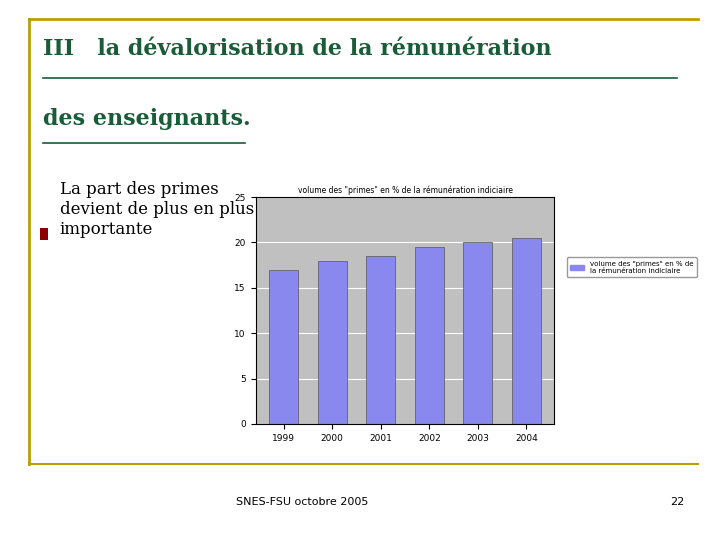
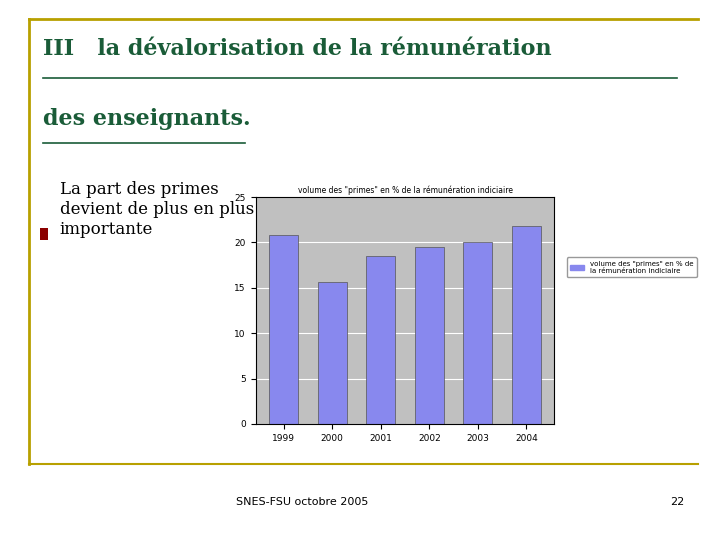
1999: 17.0 -> 20.8
2000: 18.0 -> 15.6
2004: 20.5 -> 21.8
